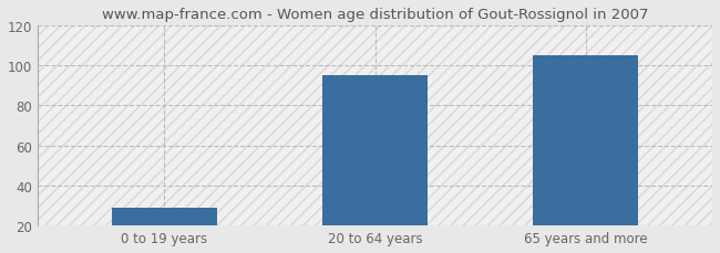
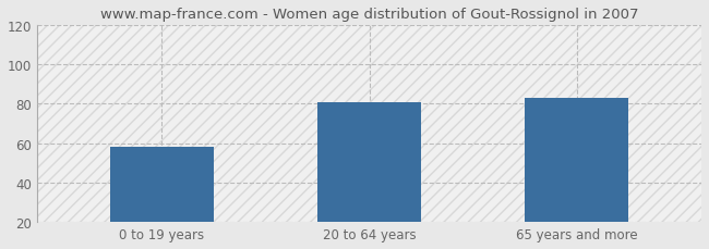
0 to 19 years: 29 -> 58
20 to 64 years: 95 -> 81
65 years and more: 105 -> 83
